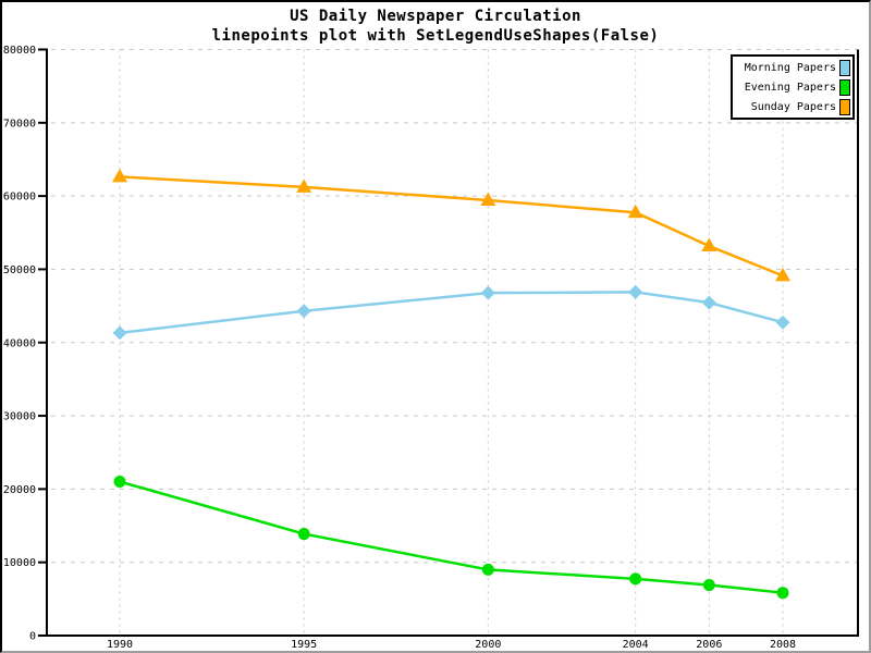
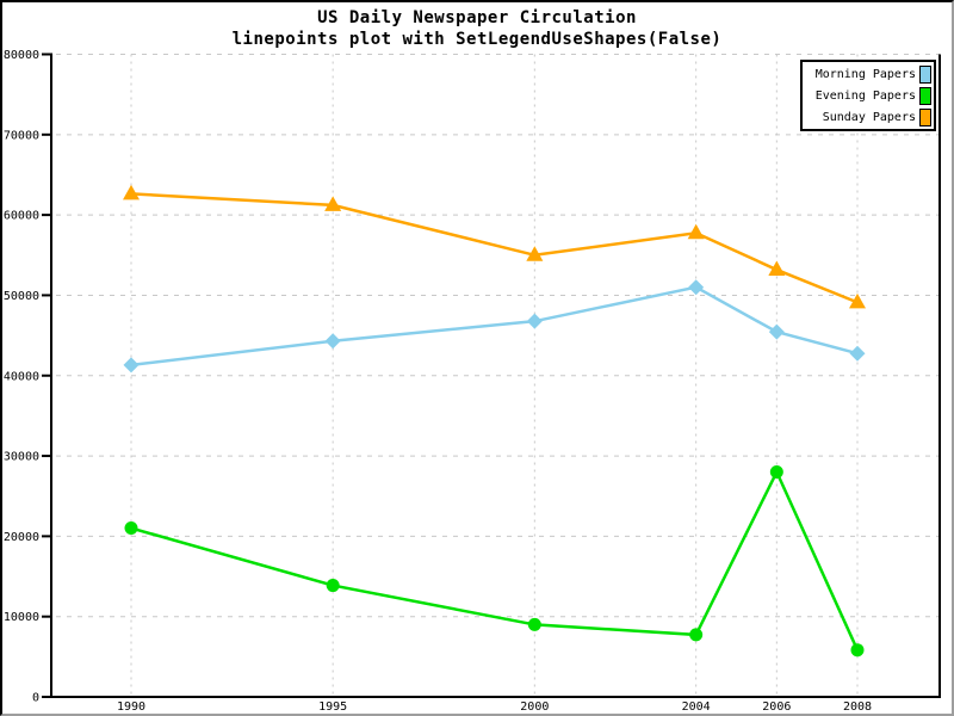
Sunday Papers/2000: 59000 -> 55000
Morning Papers/2004: 47000 -> 51000
Evening Papers/2006: 7000 -> 28000
